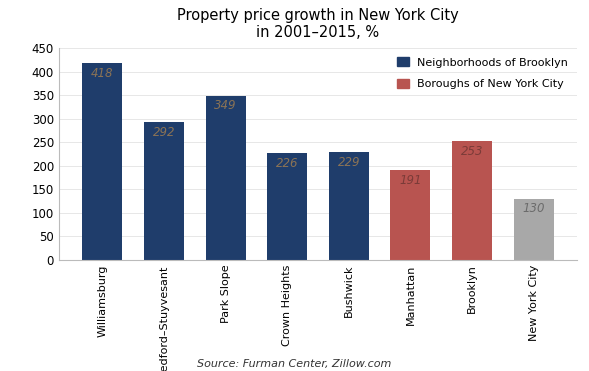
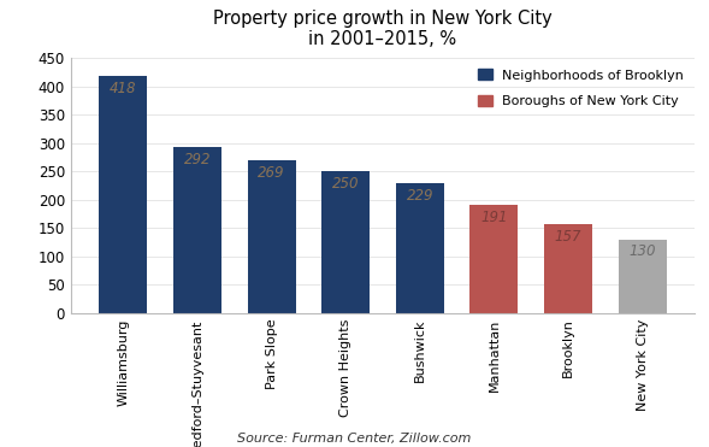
Park Slope: 349 -> 269
Crown Heights: 226 -> 250
Brooklyn: 253 -> 157
